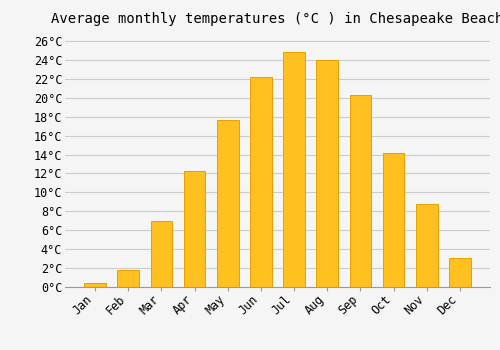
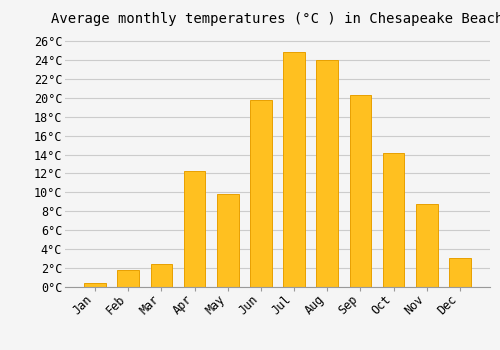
Mar: 7.0°C -> 2.4°C
May: 17.6°C -> 9.8°C
Jun: 22.2°C -> 19.8°C
